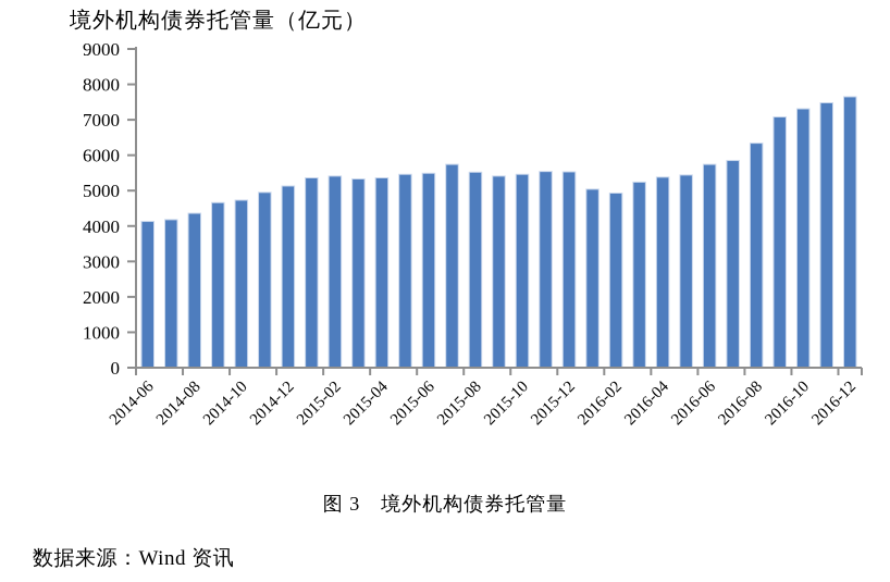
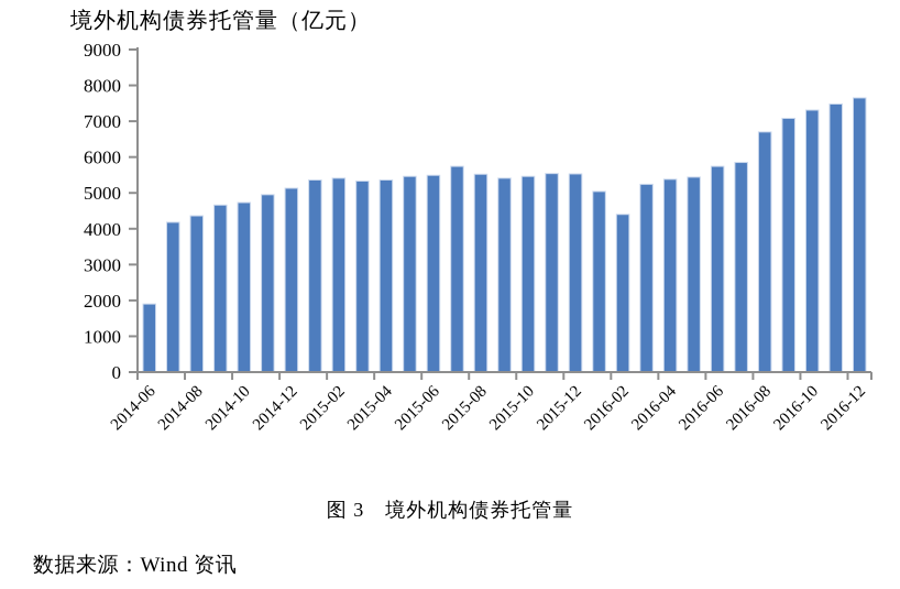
2014-06: 4100 -> 1900
2016-02: 4900 -> 4400
2016-08: 6300 -> 6700
